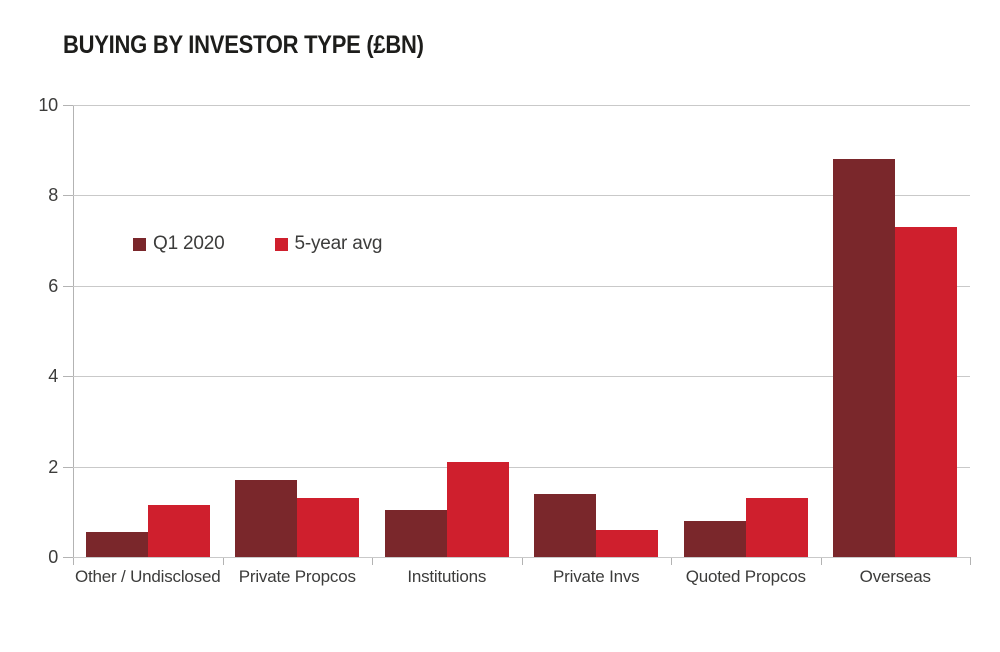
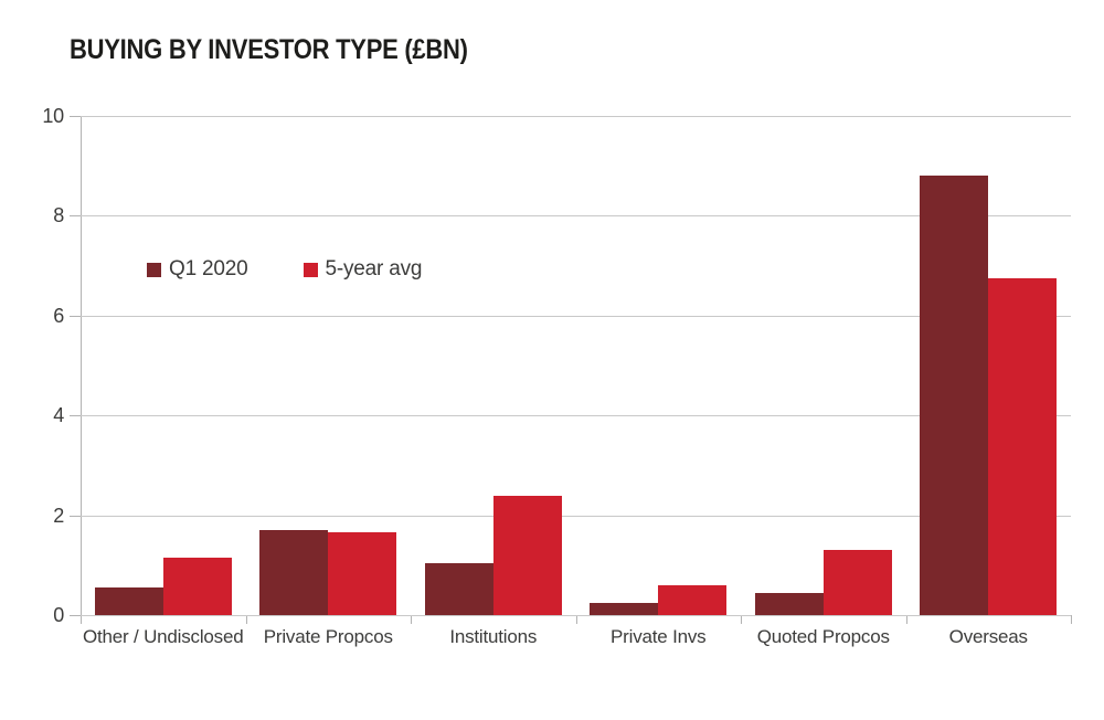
5-year avg/Private Propcos: 1.3 -> 1.6
5-year avg/Institutions: 2.1 -> 2.4
Q1 2020/Private Invs: 1.4 -> 0.2
Q1 2020/Quoted Propcos: 0.8 -> 0.5
5-year avg/Overseas: 7.3 -> 6.8
